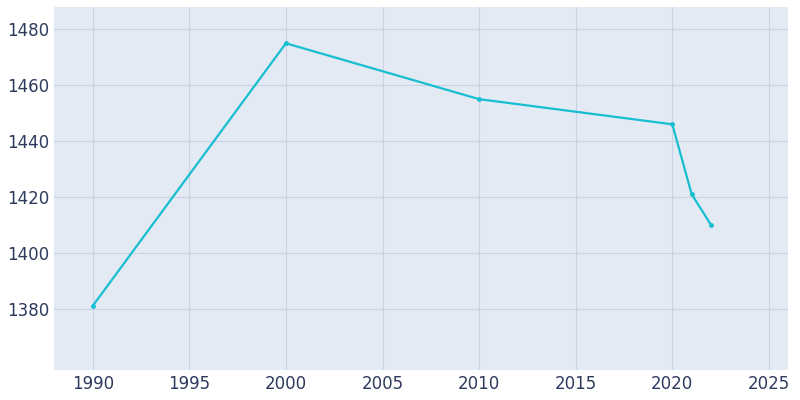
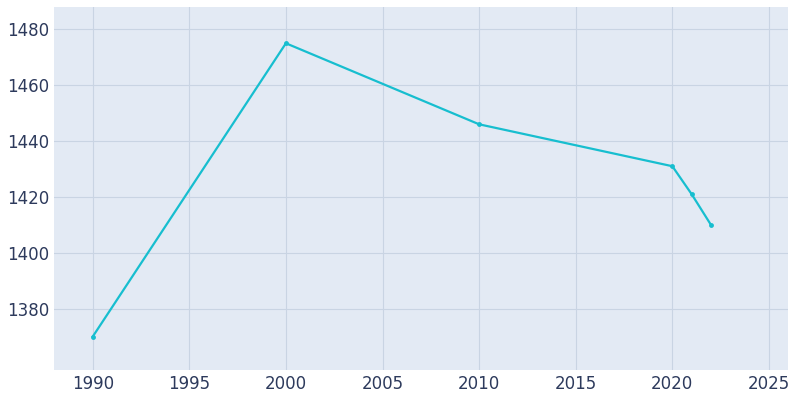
1990: 1381 -> 1370
2010: 1455 -> 1446
2020: 1446 -> 1431
